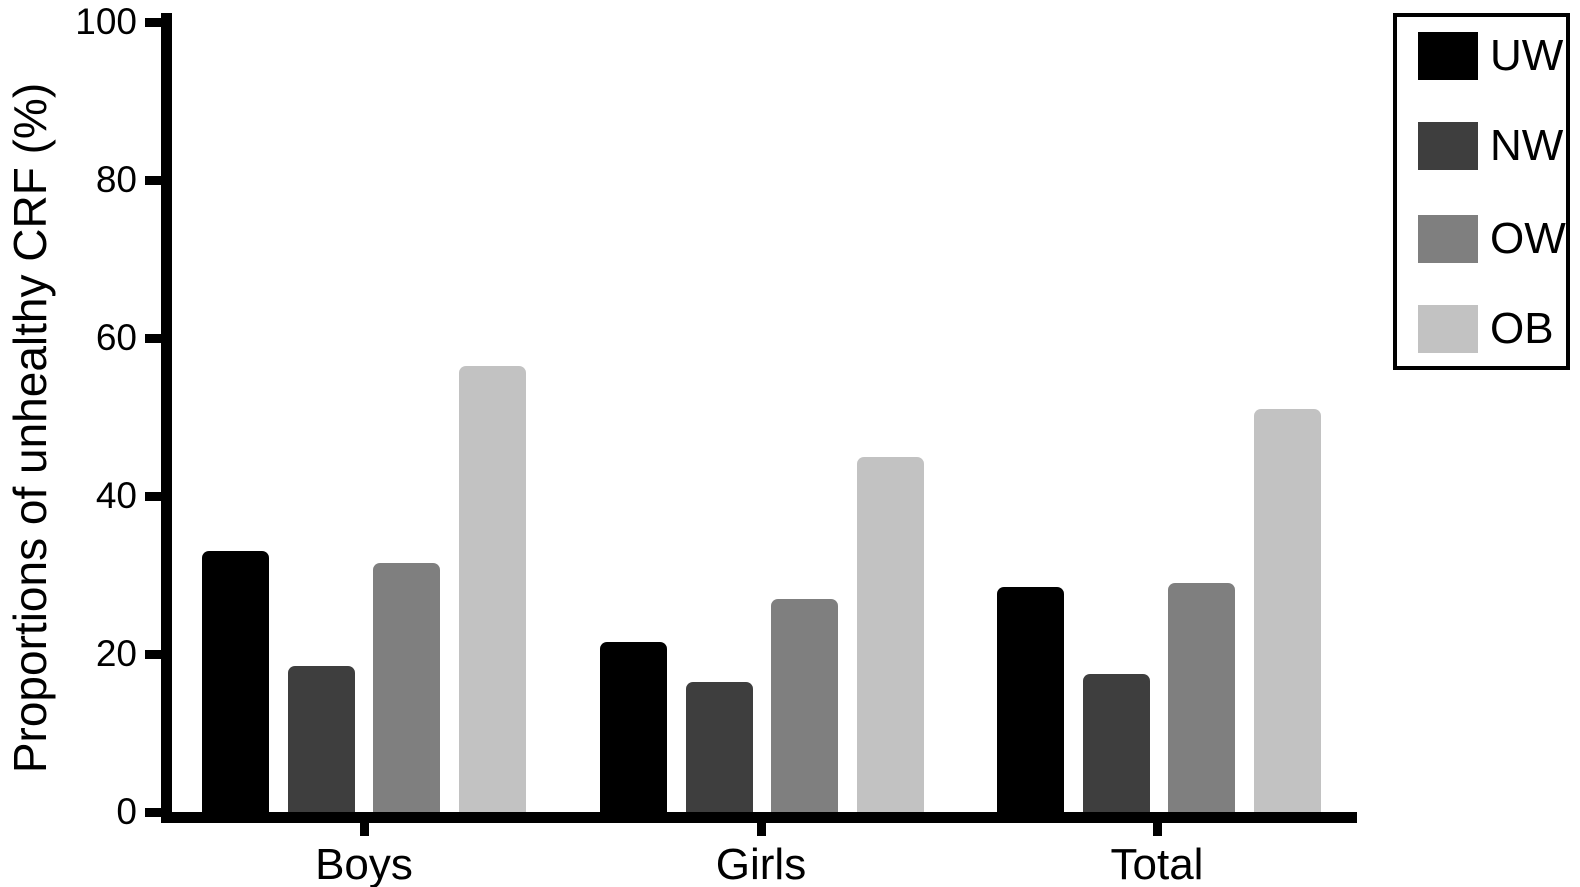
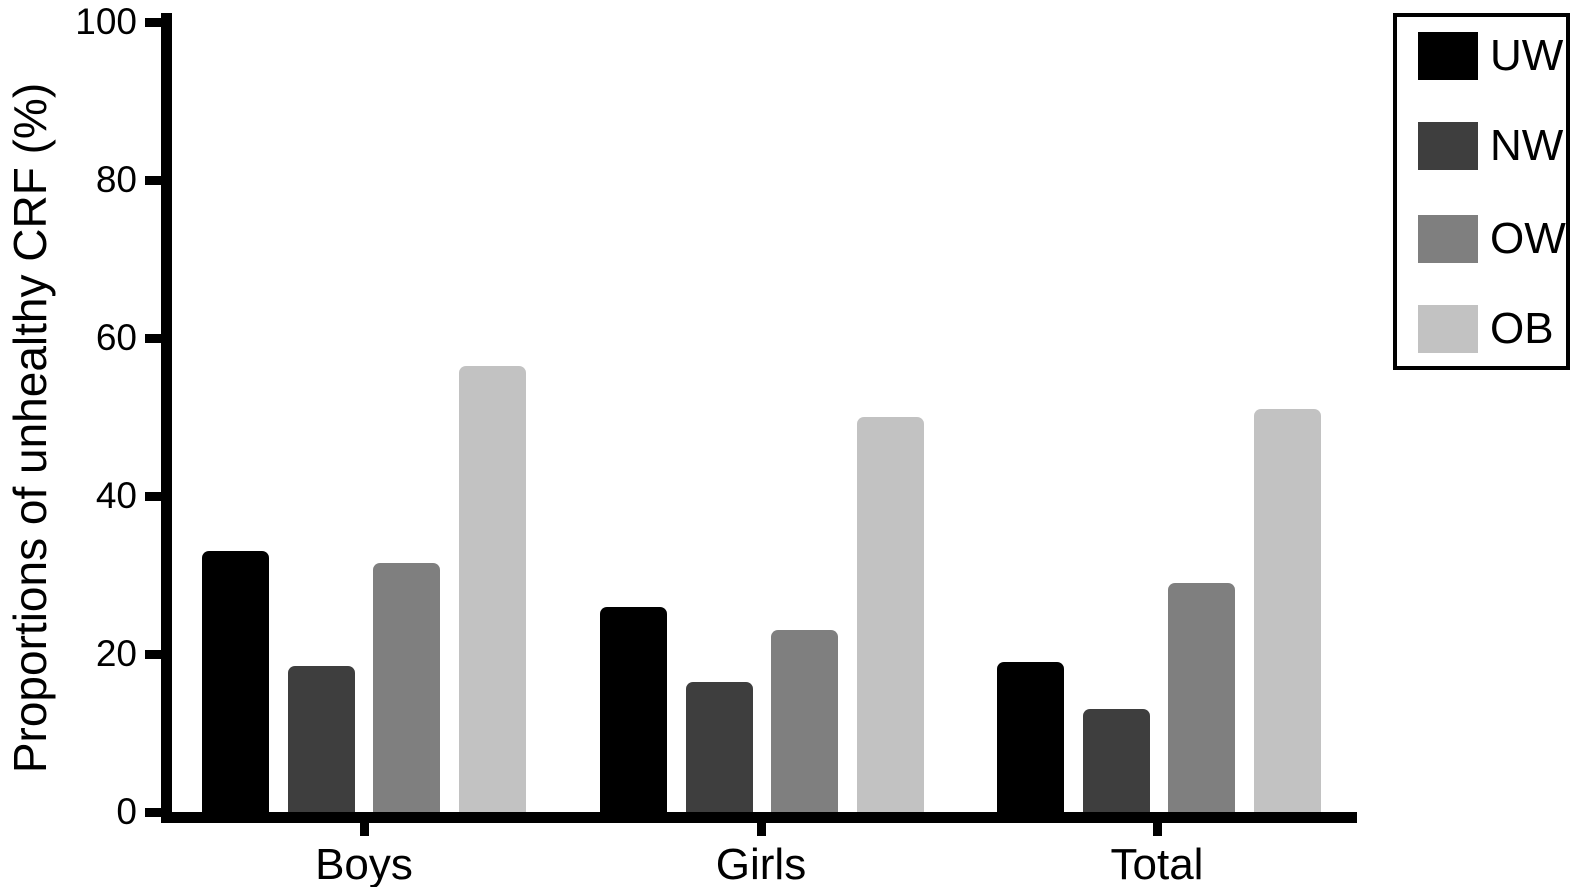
UW/Girls: 22 -> 26
OW/Girls: 27 -> 23
OB/Girls: 45 -> 50
UW/Total: 28 -> 19
NW/Total: 18 -> 13
